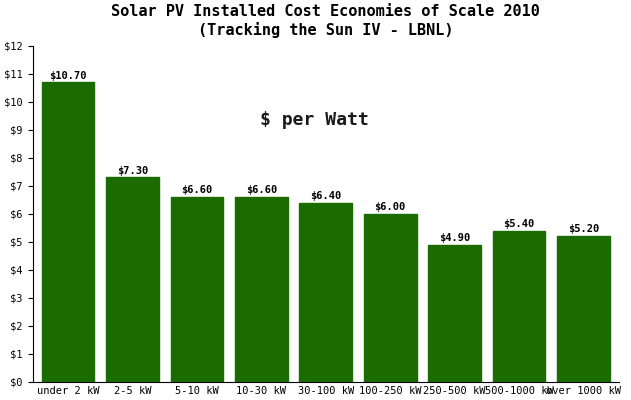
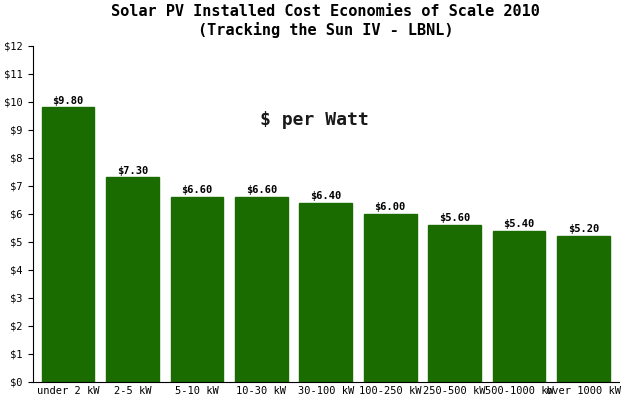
under 2 kW: $10.70 -> $9.80
250-500 kW: $4.90 -> $5.60
